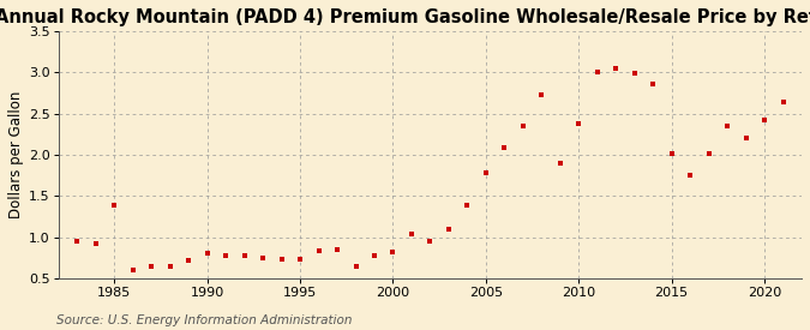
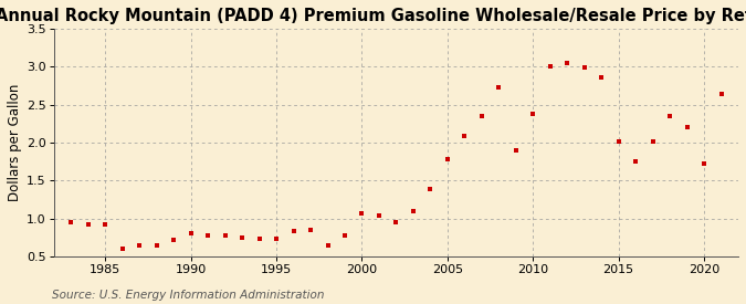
1985: 1.38 -> 0.92
2000: 0.82 -> 1.06
2020: 2.42 -> 1.72
